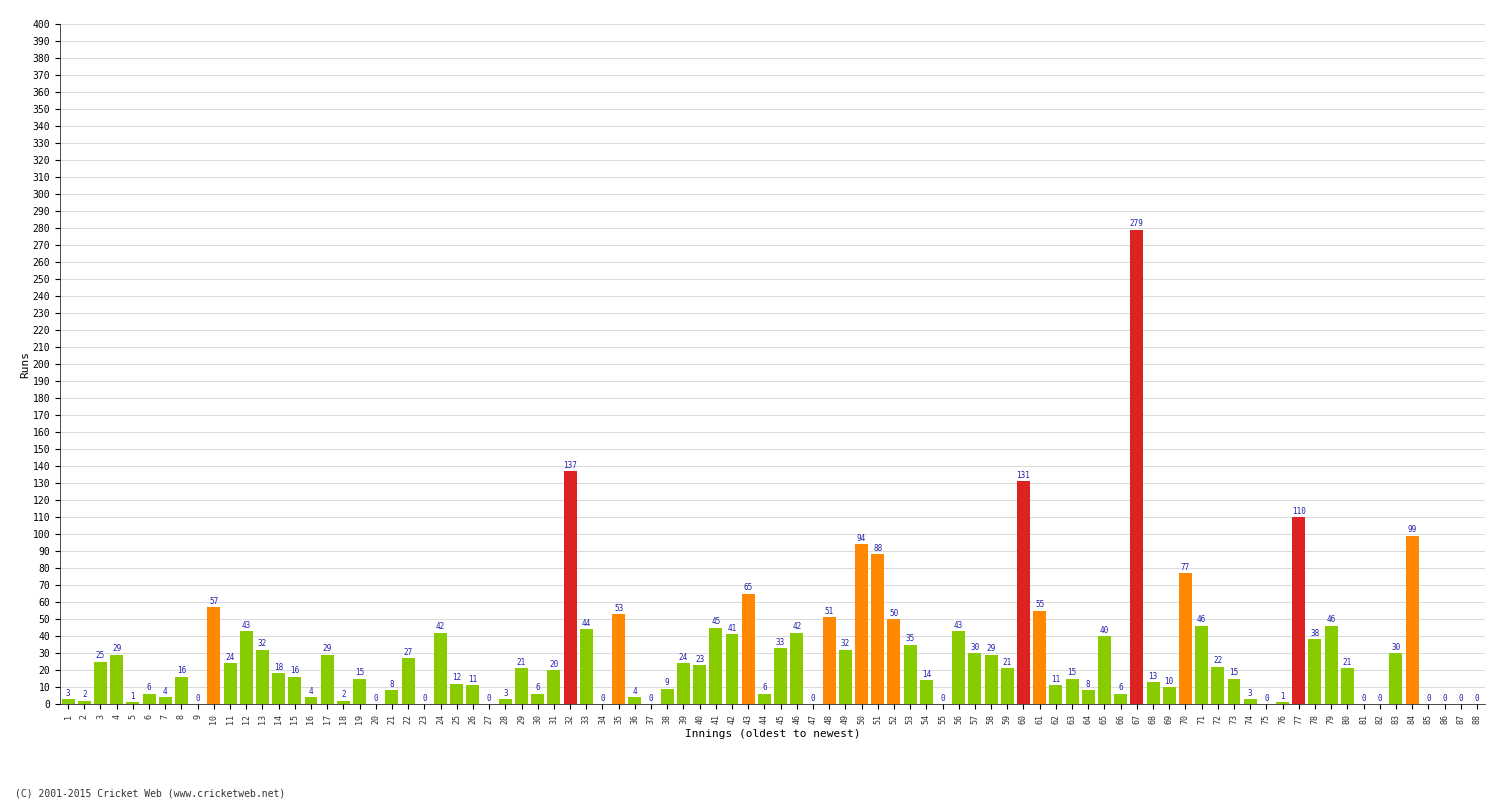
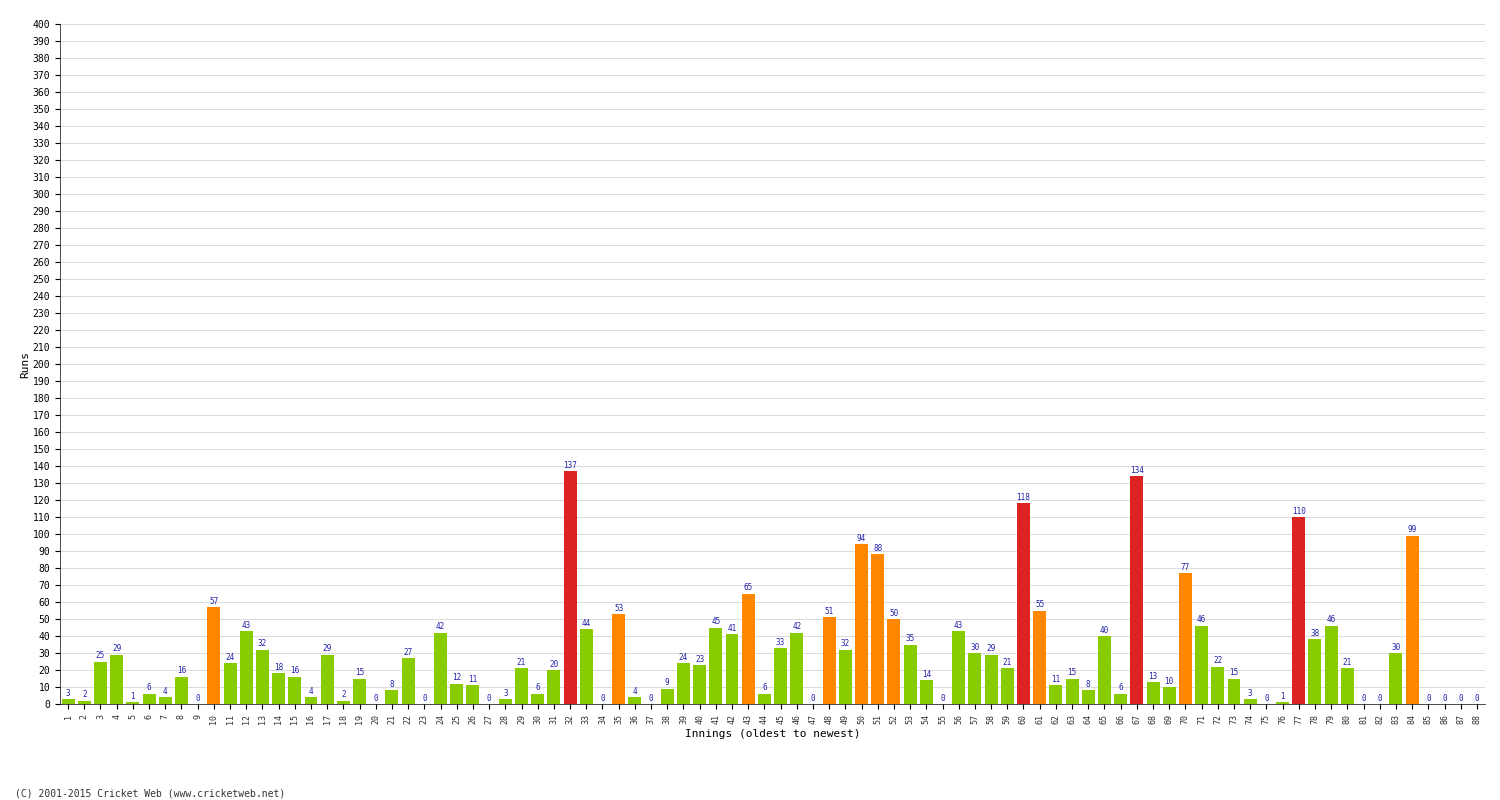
60: 131 -> 118
67: 279 -> 134
